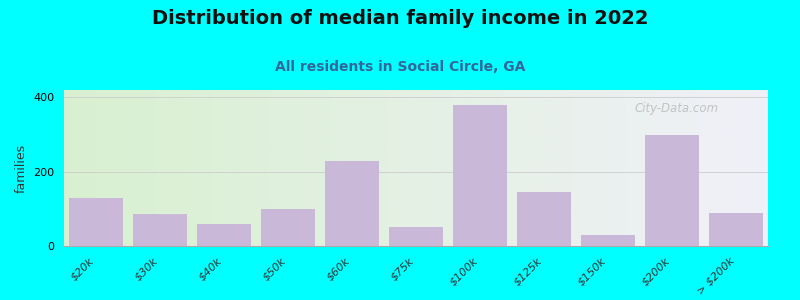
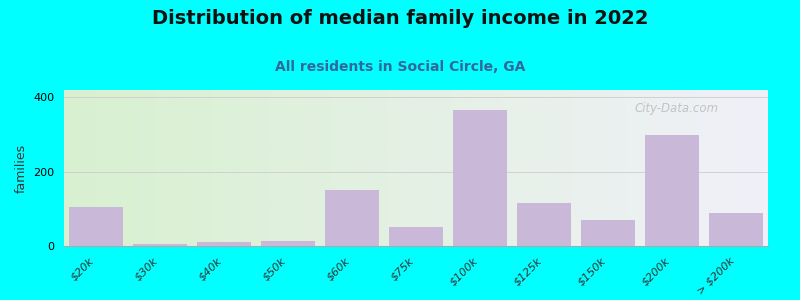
$20k: 130 -> 105
$30k: 85 -> 5
$40k: 60 -> 12
$50k: 100 -> 13
$60k: 230 -> 150
$100k: 380 -> 365
$125k: 145 -> 115
$150k: 30 -> 70
